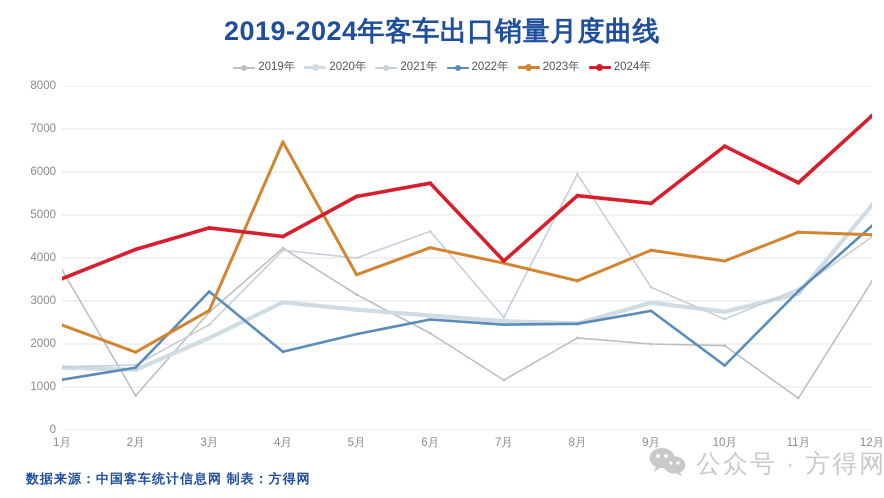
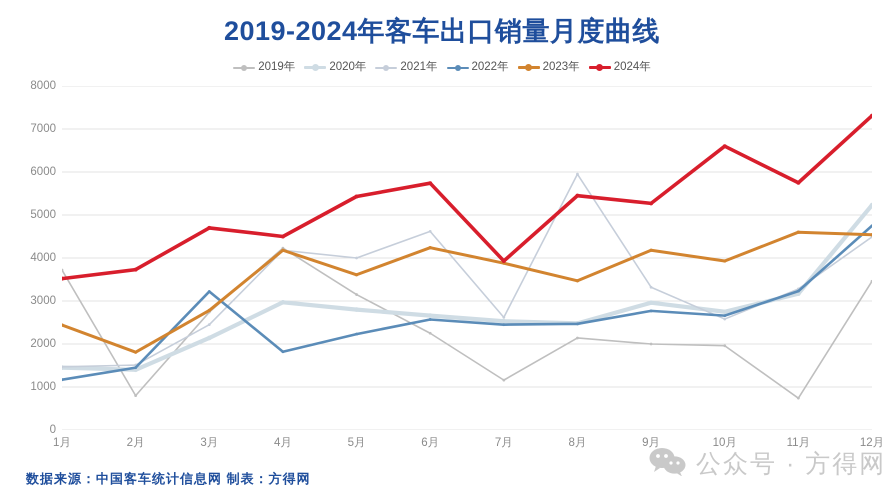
2024年/2月: 4200 -> 3700
2023年/4月: 6700 -> 4200
2022年/10月: 1500 -> 2700
